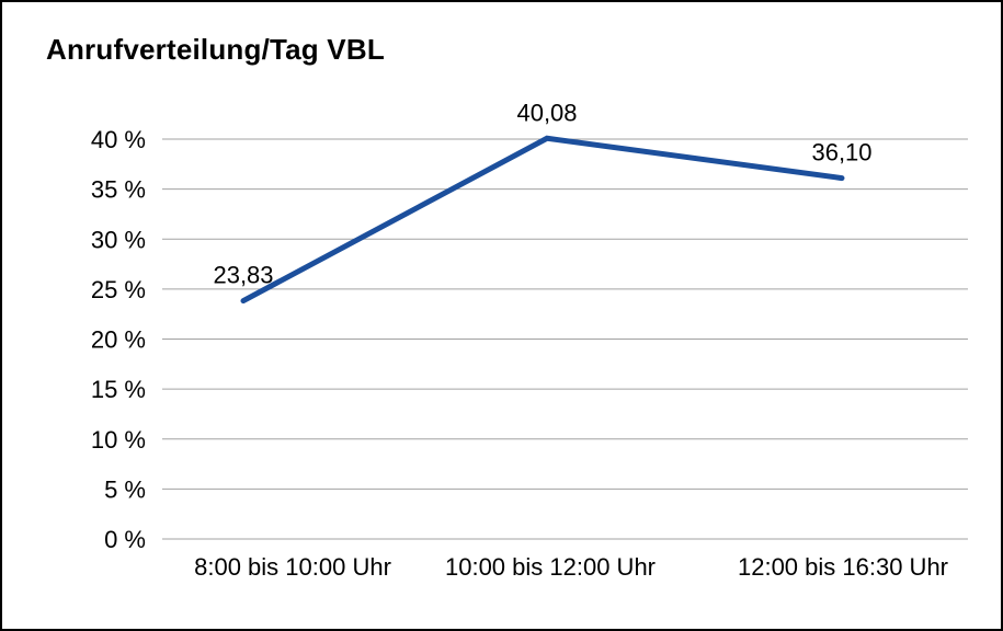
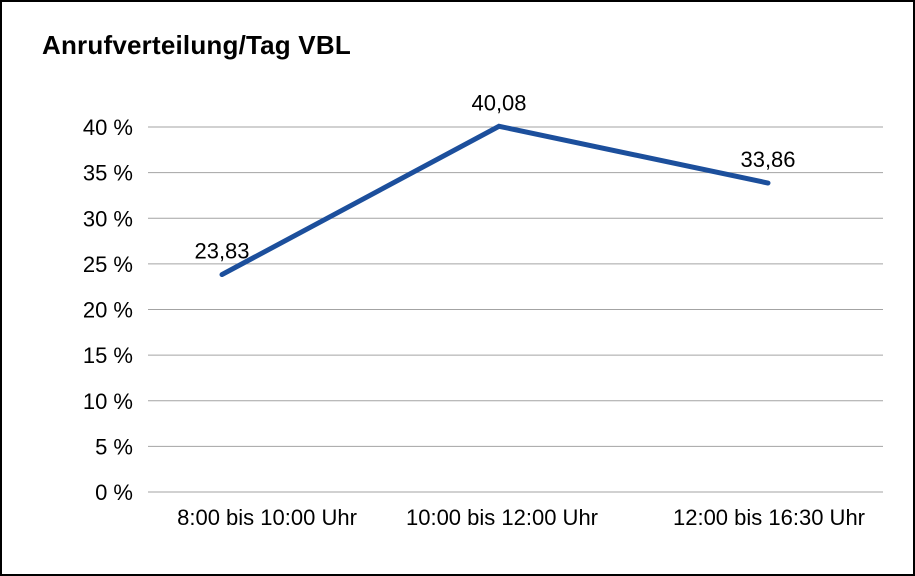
12:00 bis 16:30 Uhr: 36,10 -> 33,86
